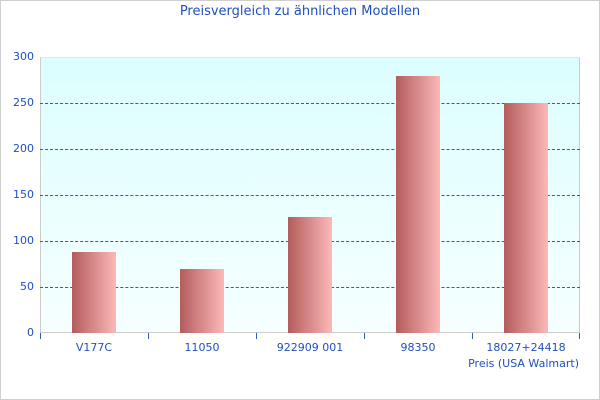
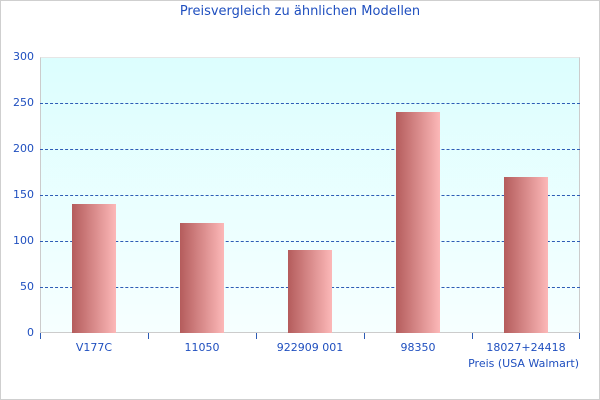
V177C: 90 -> 140
11050: 70 -> 120
922909 001: 130 -> 90
98350: 280 -> 240
18027+24418: 250 -> 170
